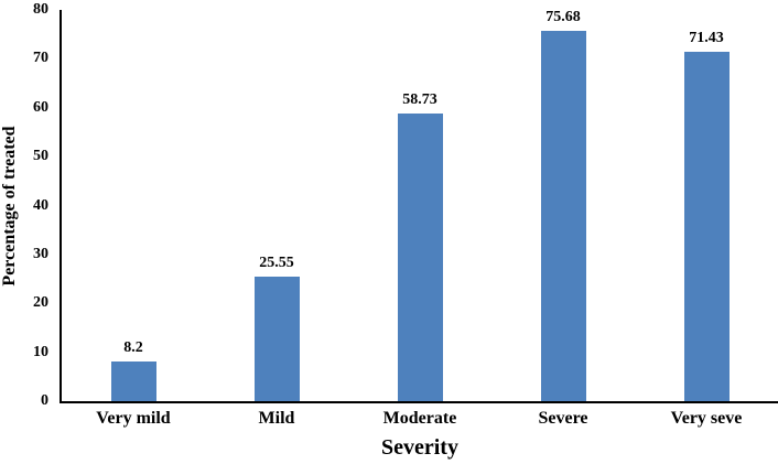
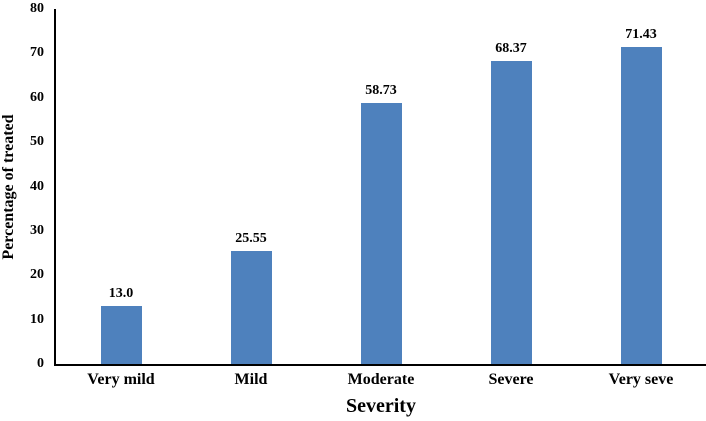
Very mild: 8.2 -> 13.0
Severe: 75.68 -> 68.37
